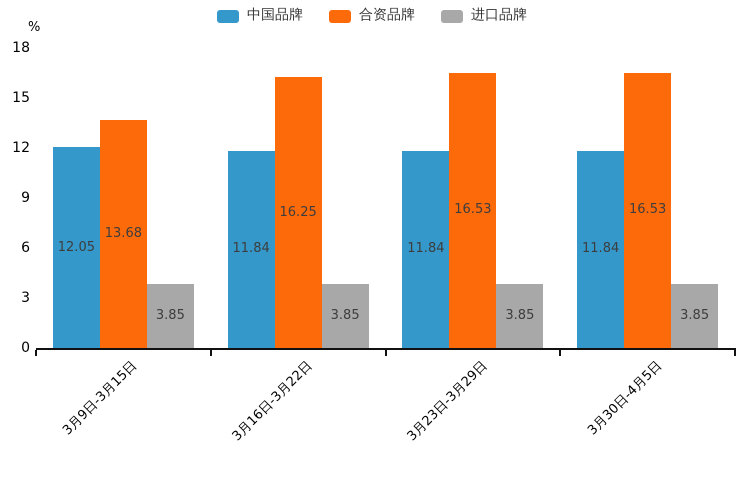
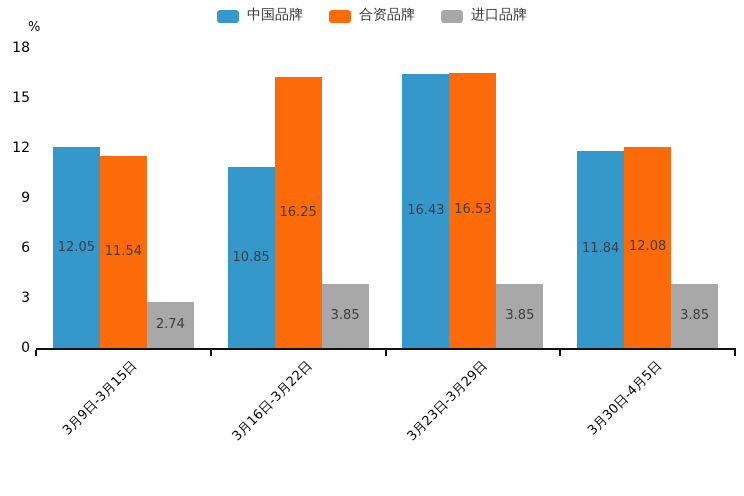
合资品牌/3月9日-3月15日: 13.68 -> 11.54
进口品牌/3月9日-3月15日: 3.85 -> 2.74
中国品牌/3月16日-3月22日: 11.84 -> 10.85
中国品牌/3月23日-3月29日: 11.84 -> 16.43
合资品牌/3月30日-4月5日: 16.53 -> 12.08
